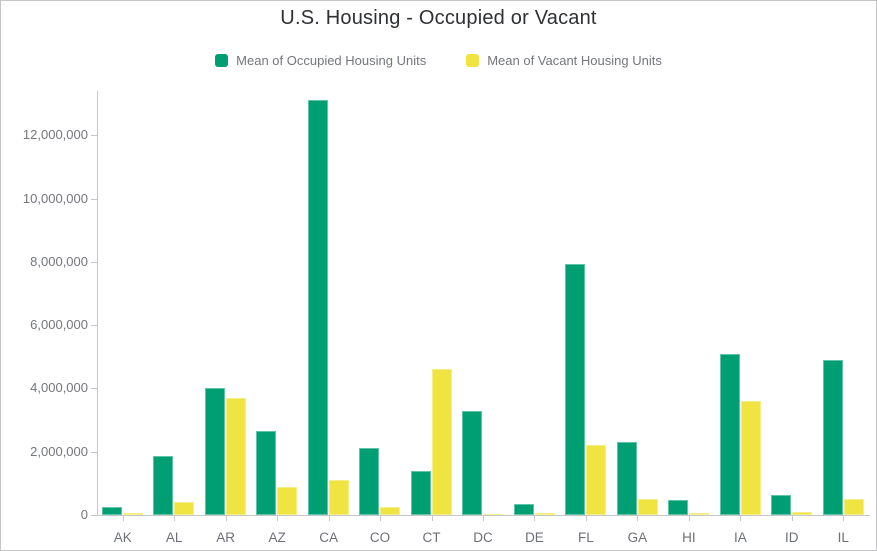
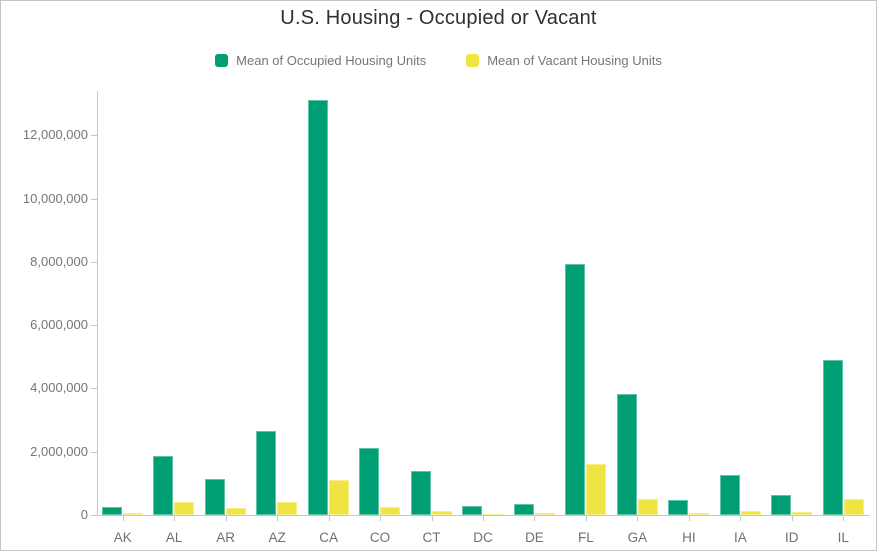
Mean of Occupied Housing Units/AR: 4000000 -> 1200000
Mean of Vacant Housing Units/AR: 3700000 -> 200000
Mean of Vacant Housing Units/AZ: 900000 -> 400000
Mean of Vacant Housing Units/CT: 4600000 -> 100000
Mean of Occupied Housing Units/DC: 3300000 -> 300000
Mean of Vacant Housing Units/FL: 2200000 -> 1600000
Mean of Occupied Housing Units/GA: 2300000 -> 3800000
Mean of Occupied Housing Units/IA: 5100000 -> 1200000
Mean of Vacant Housing Units/IA: 3600000 -> 100000
